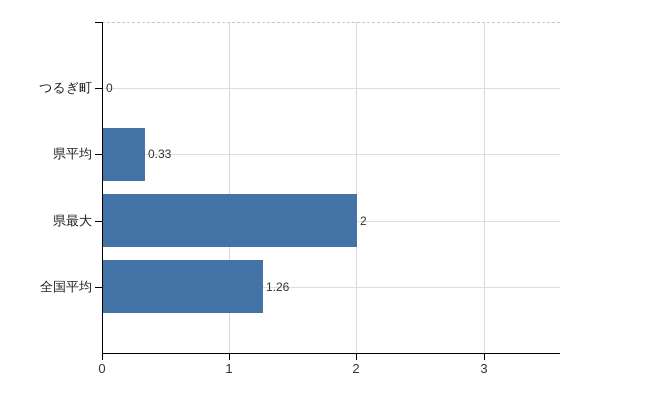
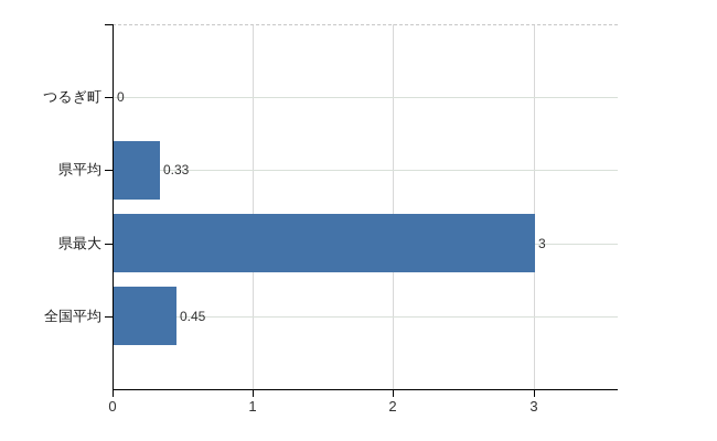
県最大: 2 -> 3
全国平均: 1.26 -> 0.45
